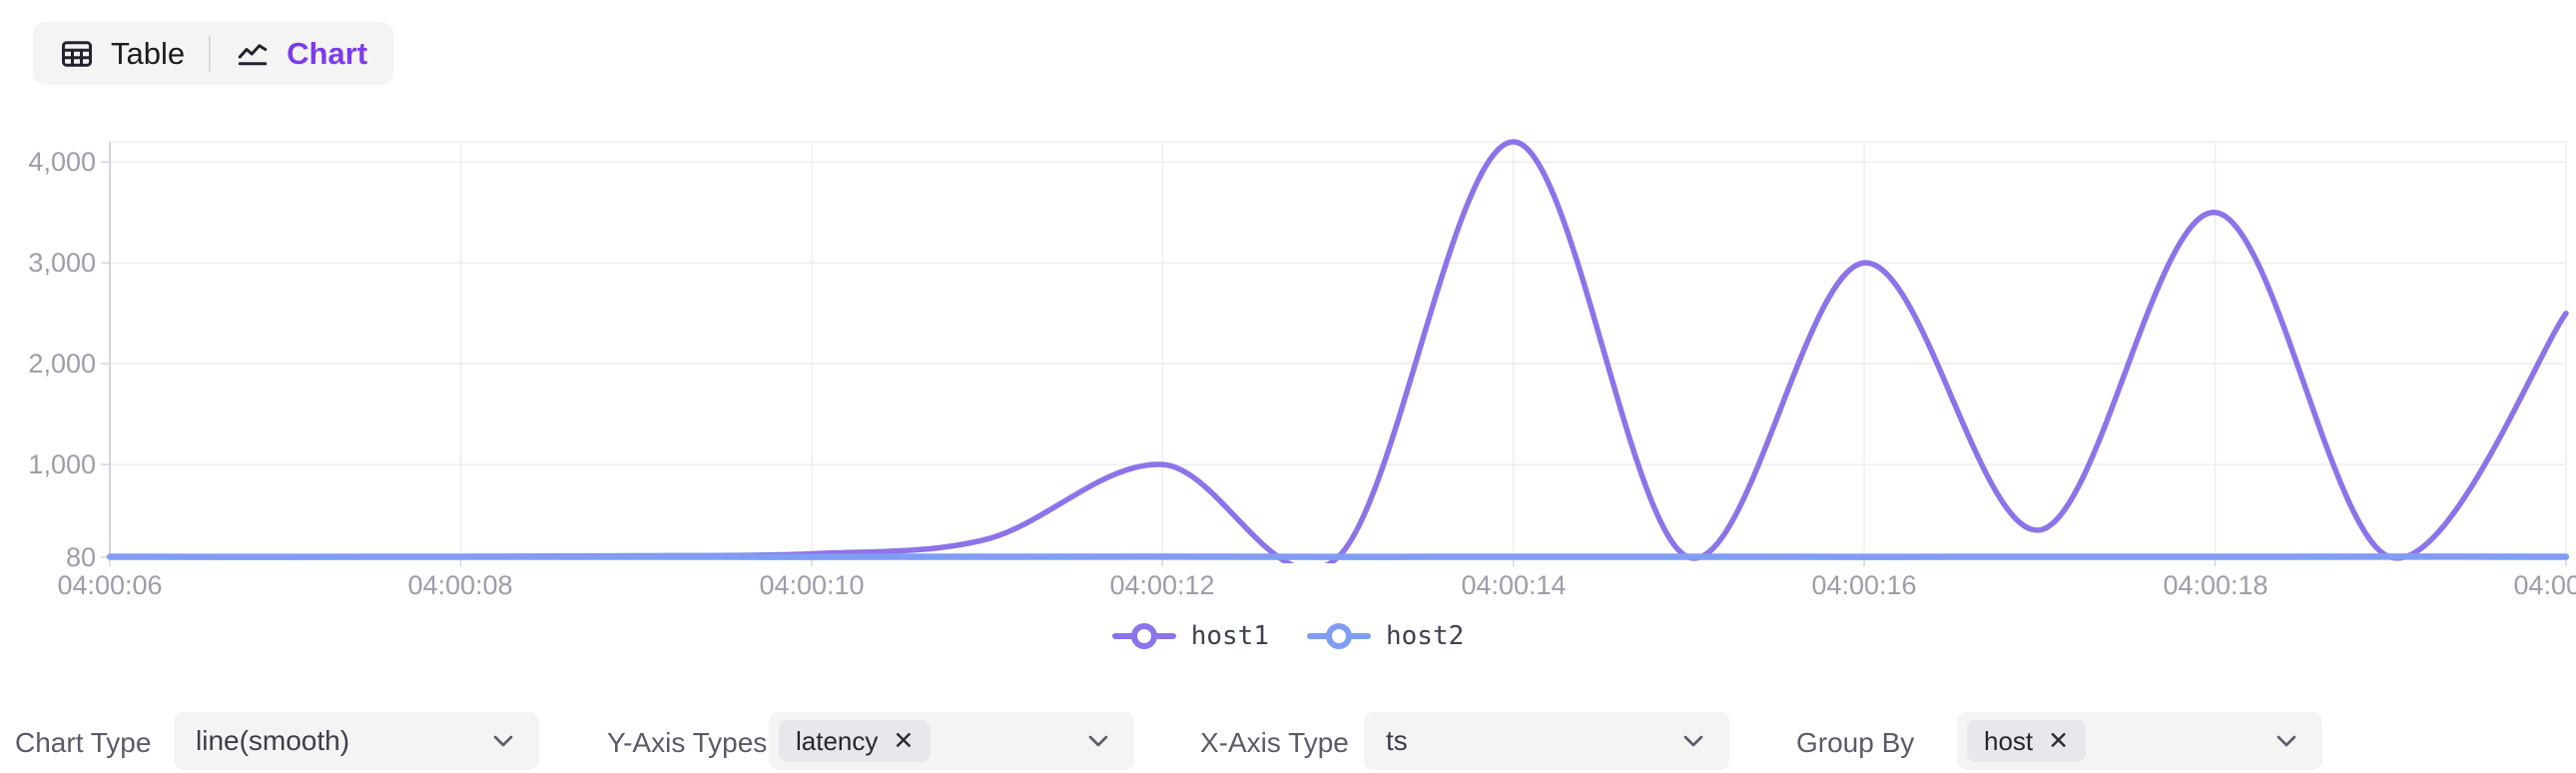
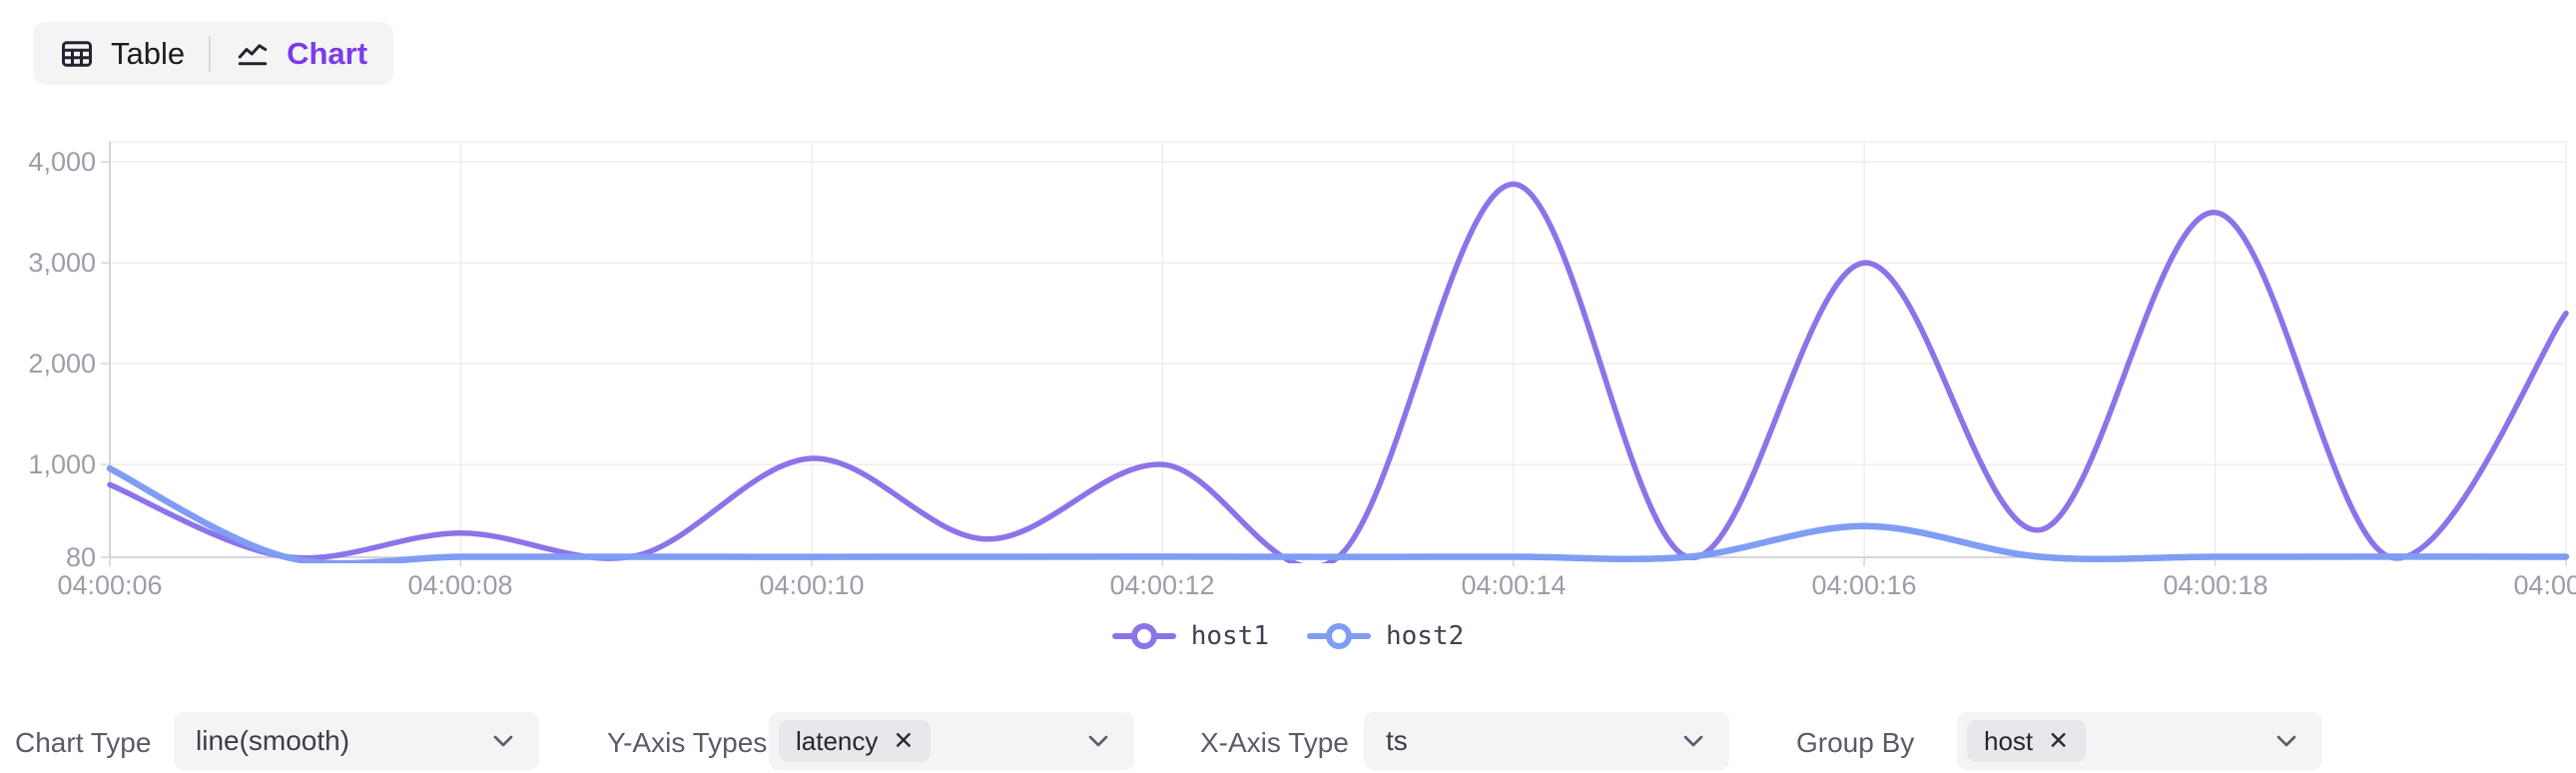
host1/04:00:06: 80 -> 800
host2/04:00:06: 80 -> 960
host1/04:00:08: 90 -> 320
host1/04:00:10: 120 -> 1060
host1/04:00:14: 4200 -> 3780
host2/04:00:16: 80 -> 390
